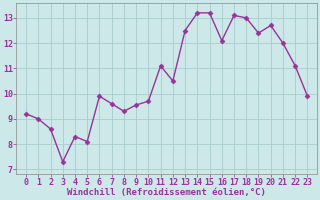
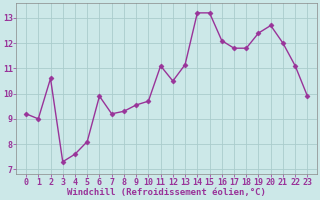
2: 8.60 -> 10.60
4: 8.30 -> 7.60
7: 9.60 -> 9.20
13: 12.50 -> 11.15
17: 13.10 -> 11.80
18: 13.00 -> 11.80
